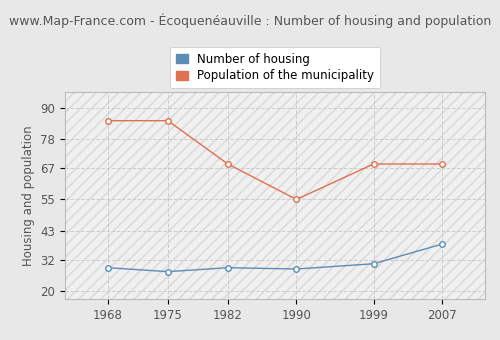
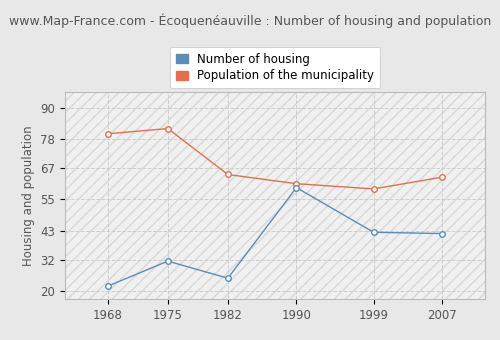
Number of housing/1968: 29.0 -> 22.0
Population of the municipality/1968: 85.0 -> 80.0
Number of housing/1975: 27.5 -> 31.5
Population of the municipality/1975: 85.0 -> 82.0
Number of housing/1982: 29.0 -> 25.0
Population of the municipality/1982: 68.5 -> 64.5
Number of housing/1990: 28.5 -> 59.5
Population of the municipality/1990: 55.0 -> 61.0
Number of housing/1999: 30.5 -> 42.5
Population of the municipality/1999: 68.5 -> 59.0
Number of housing/2007: 38.0 -> 42.0
Population of the municipality/2007: 68.5 -> 63.5
